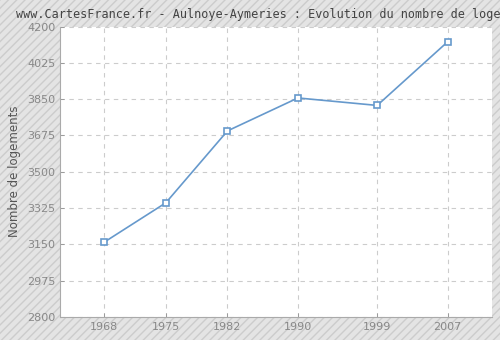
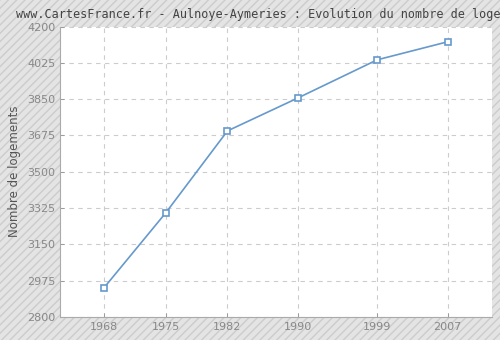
1968: 3160 -> 2941
1975: 3350 -> 3302
1999: 3820 -> 4040
